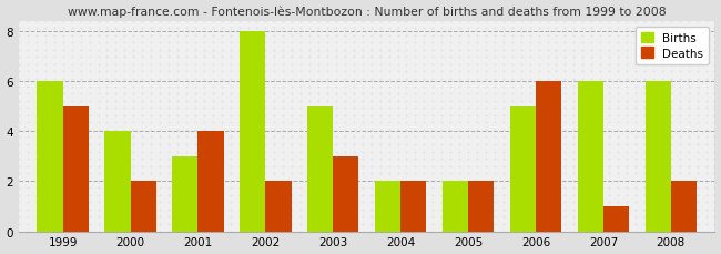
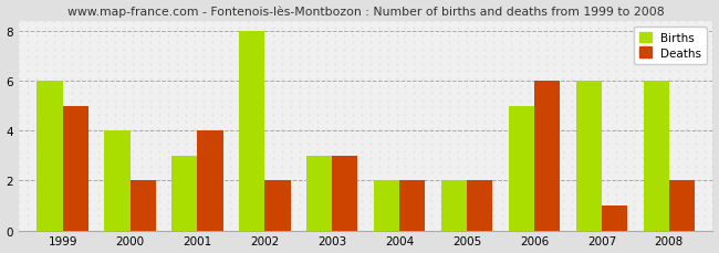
Births/2003: 5 -> 3
